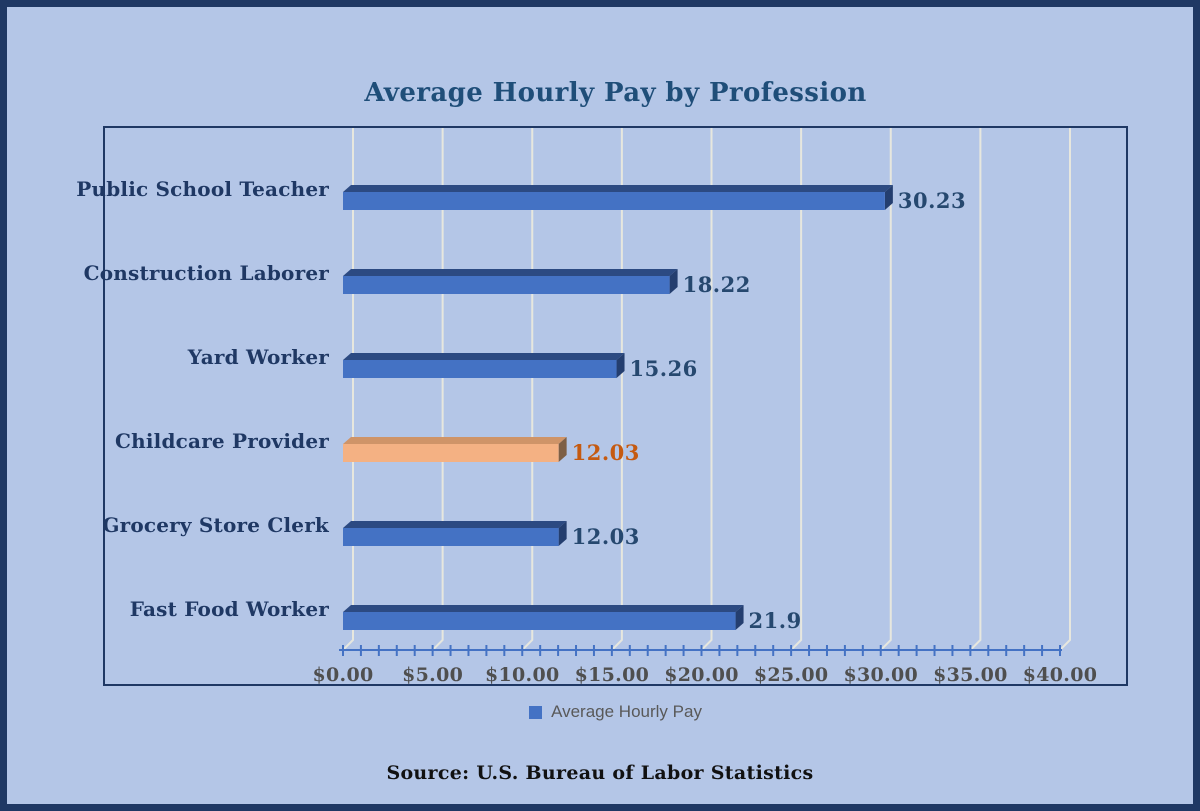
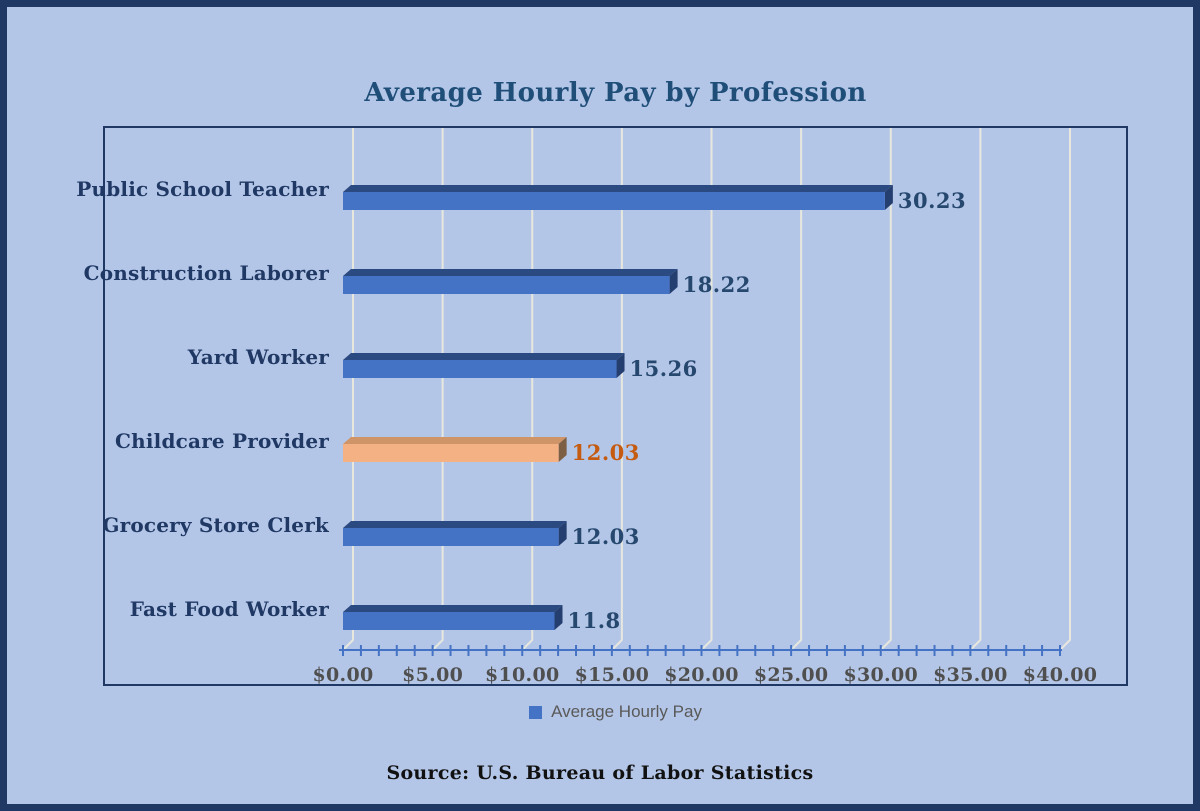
Fast Food Worker: 21.9 -> 11.8
